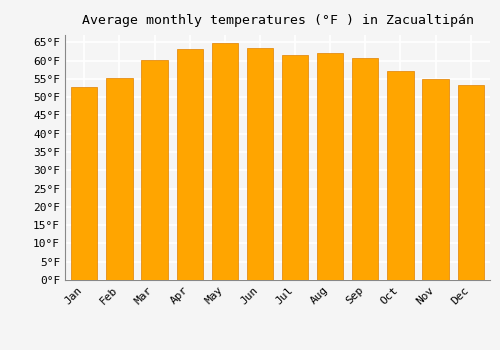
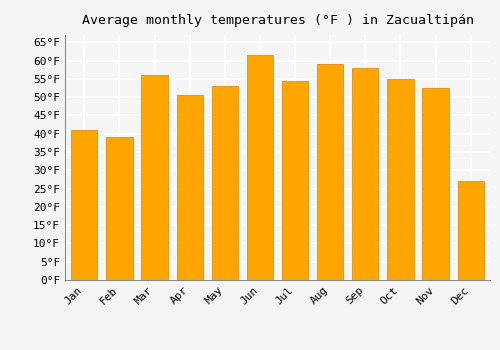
Jan: 52.7°F -> 41.0°F
Feb: 55.2°F -> 39.0°F
Mar: 60.1°F -> 56.0°F
Apr: 63.3°F -> 50.5°F
May: 64.9°F -> 53.0°F
Jun: 63.5°F -> 61.5°F
Jul: 61.5°F -> 54.5°F
Aug: 62.1°F -> 59.0°F
Sep: 60.6°F -> 58.0°F
Oct: 57.2°F -> 55.0°F
Nov: 55.0°F -> 52.5°F
Dec: 53.4°F -> 27.0°F
